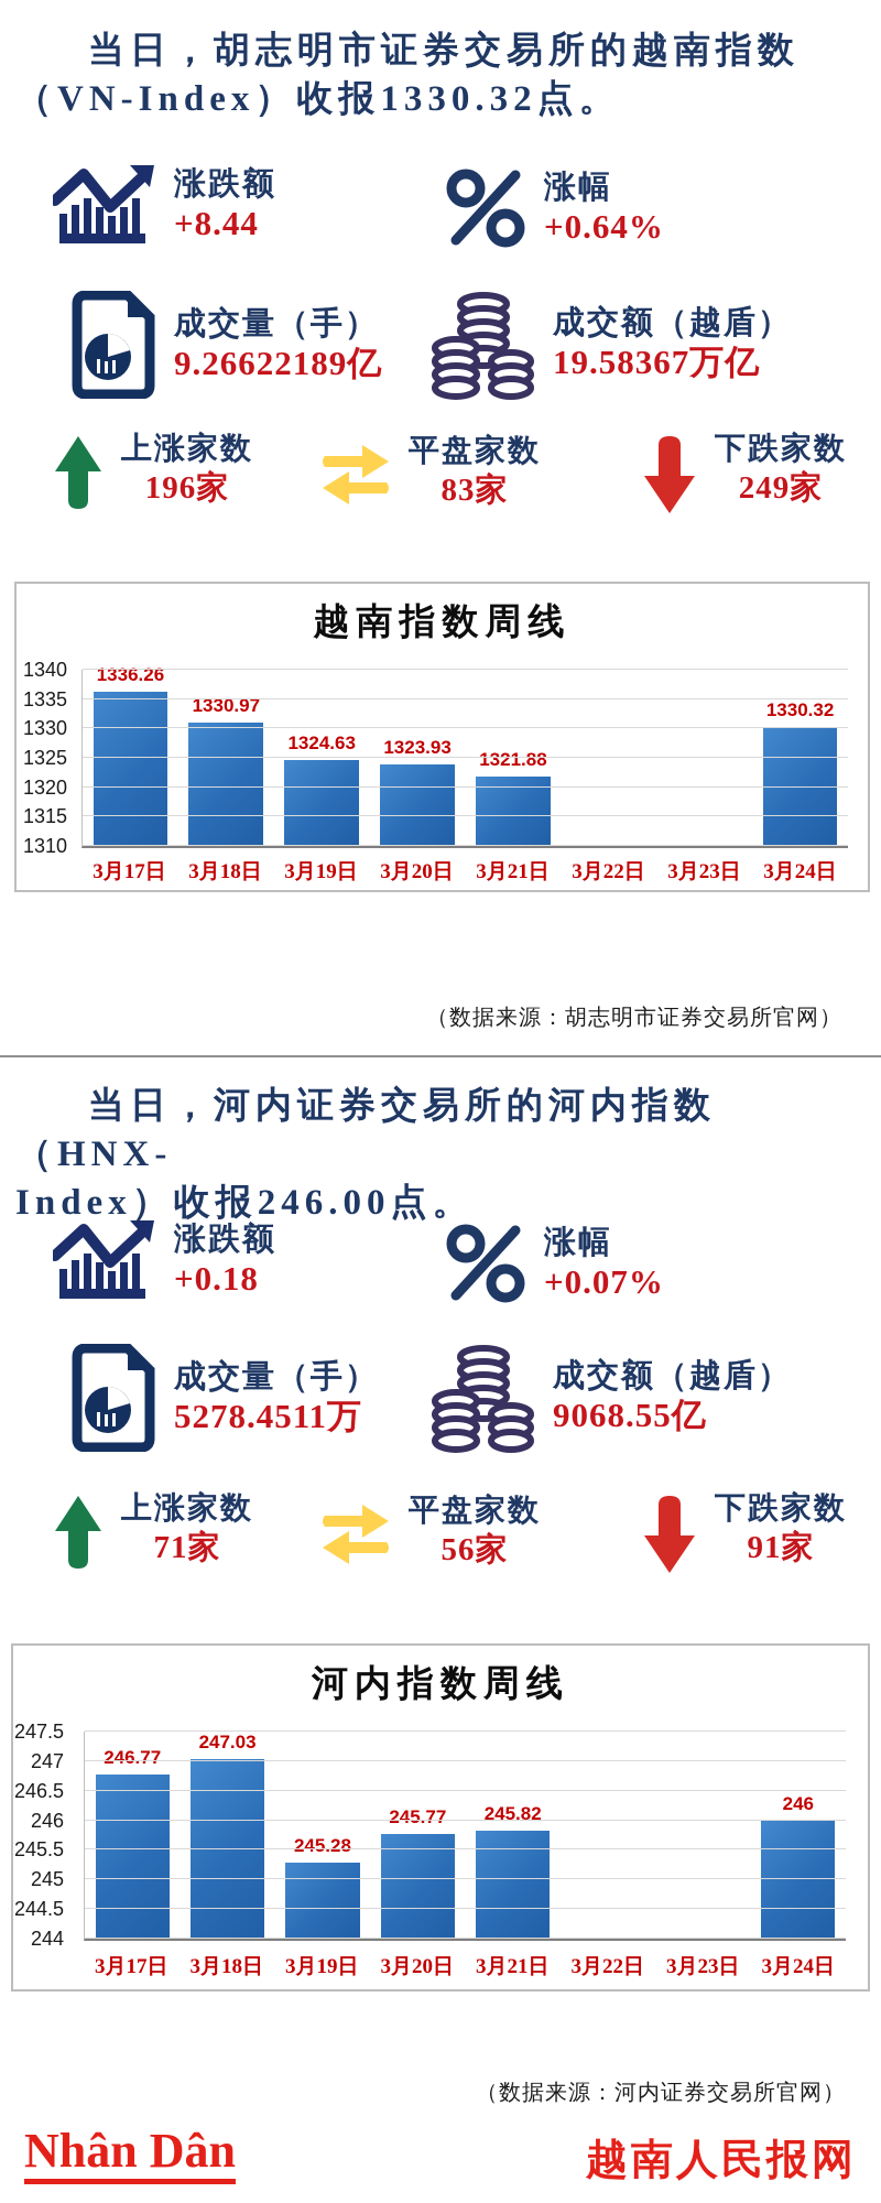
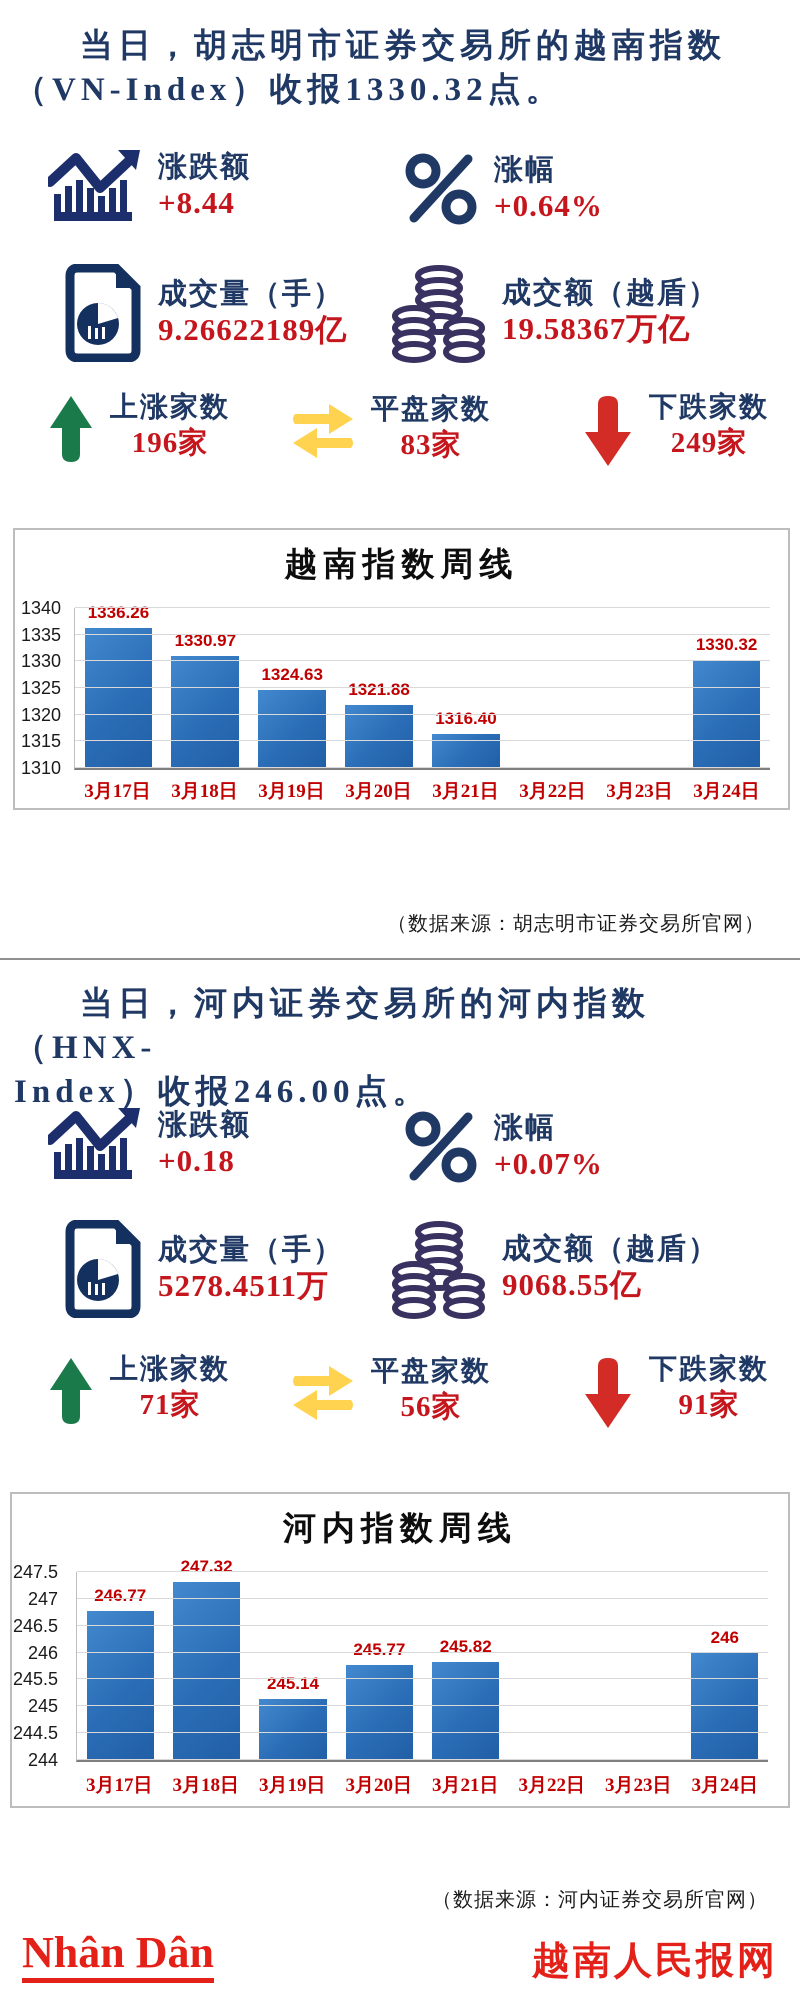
越南指数周线/3月20日: 1323.93 -> 1321.88
越南指数周线/3月21日: 1321.88 -> 1316.40
河内指数周线/3月18日: 247.03 -> 247.32
河内指数周线/3月19日: 245.28 -> 245.14
